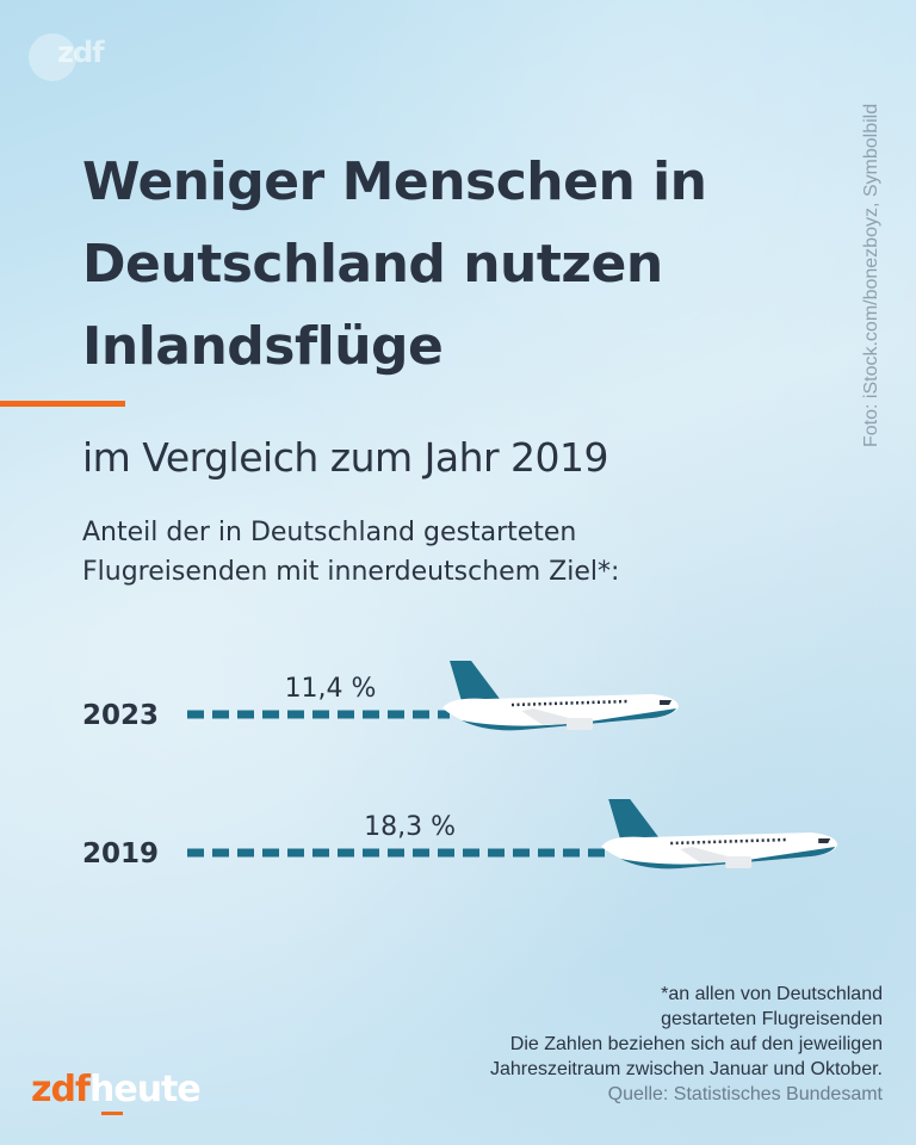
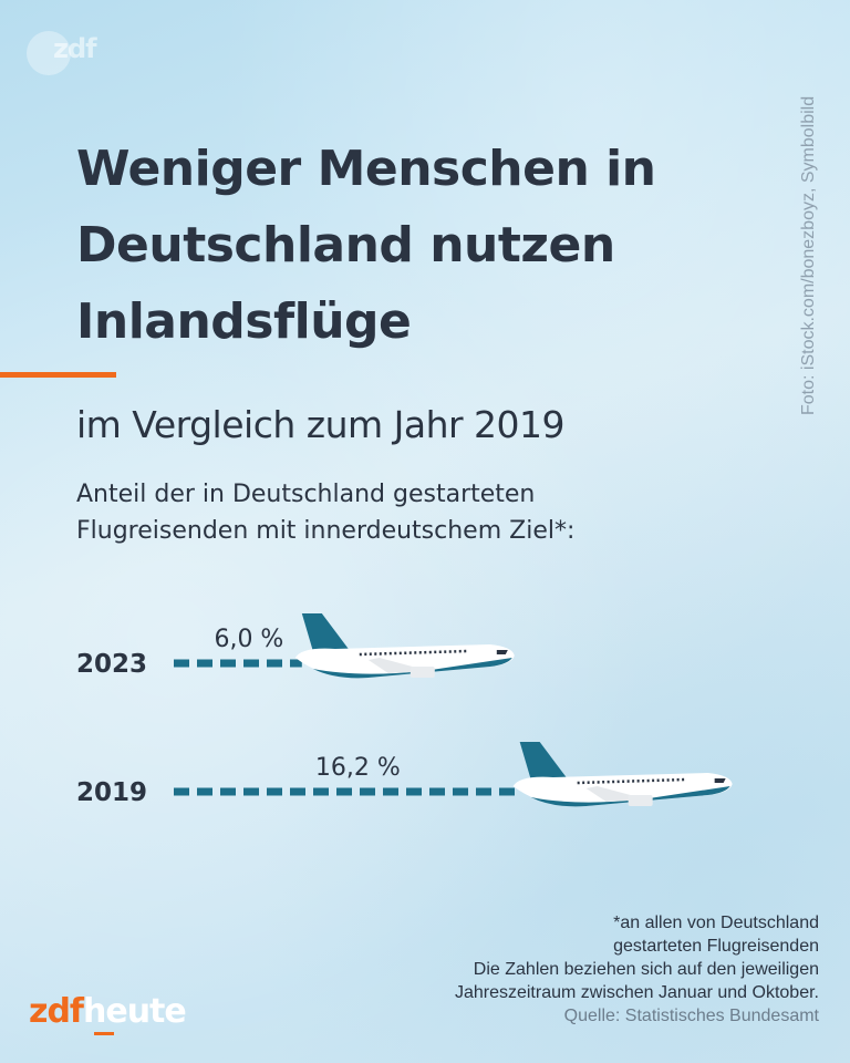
2023: 11,4 -> 6,0
2019: 18,3 -> 16,2
